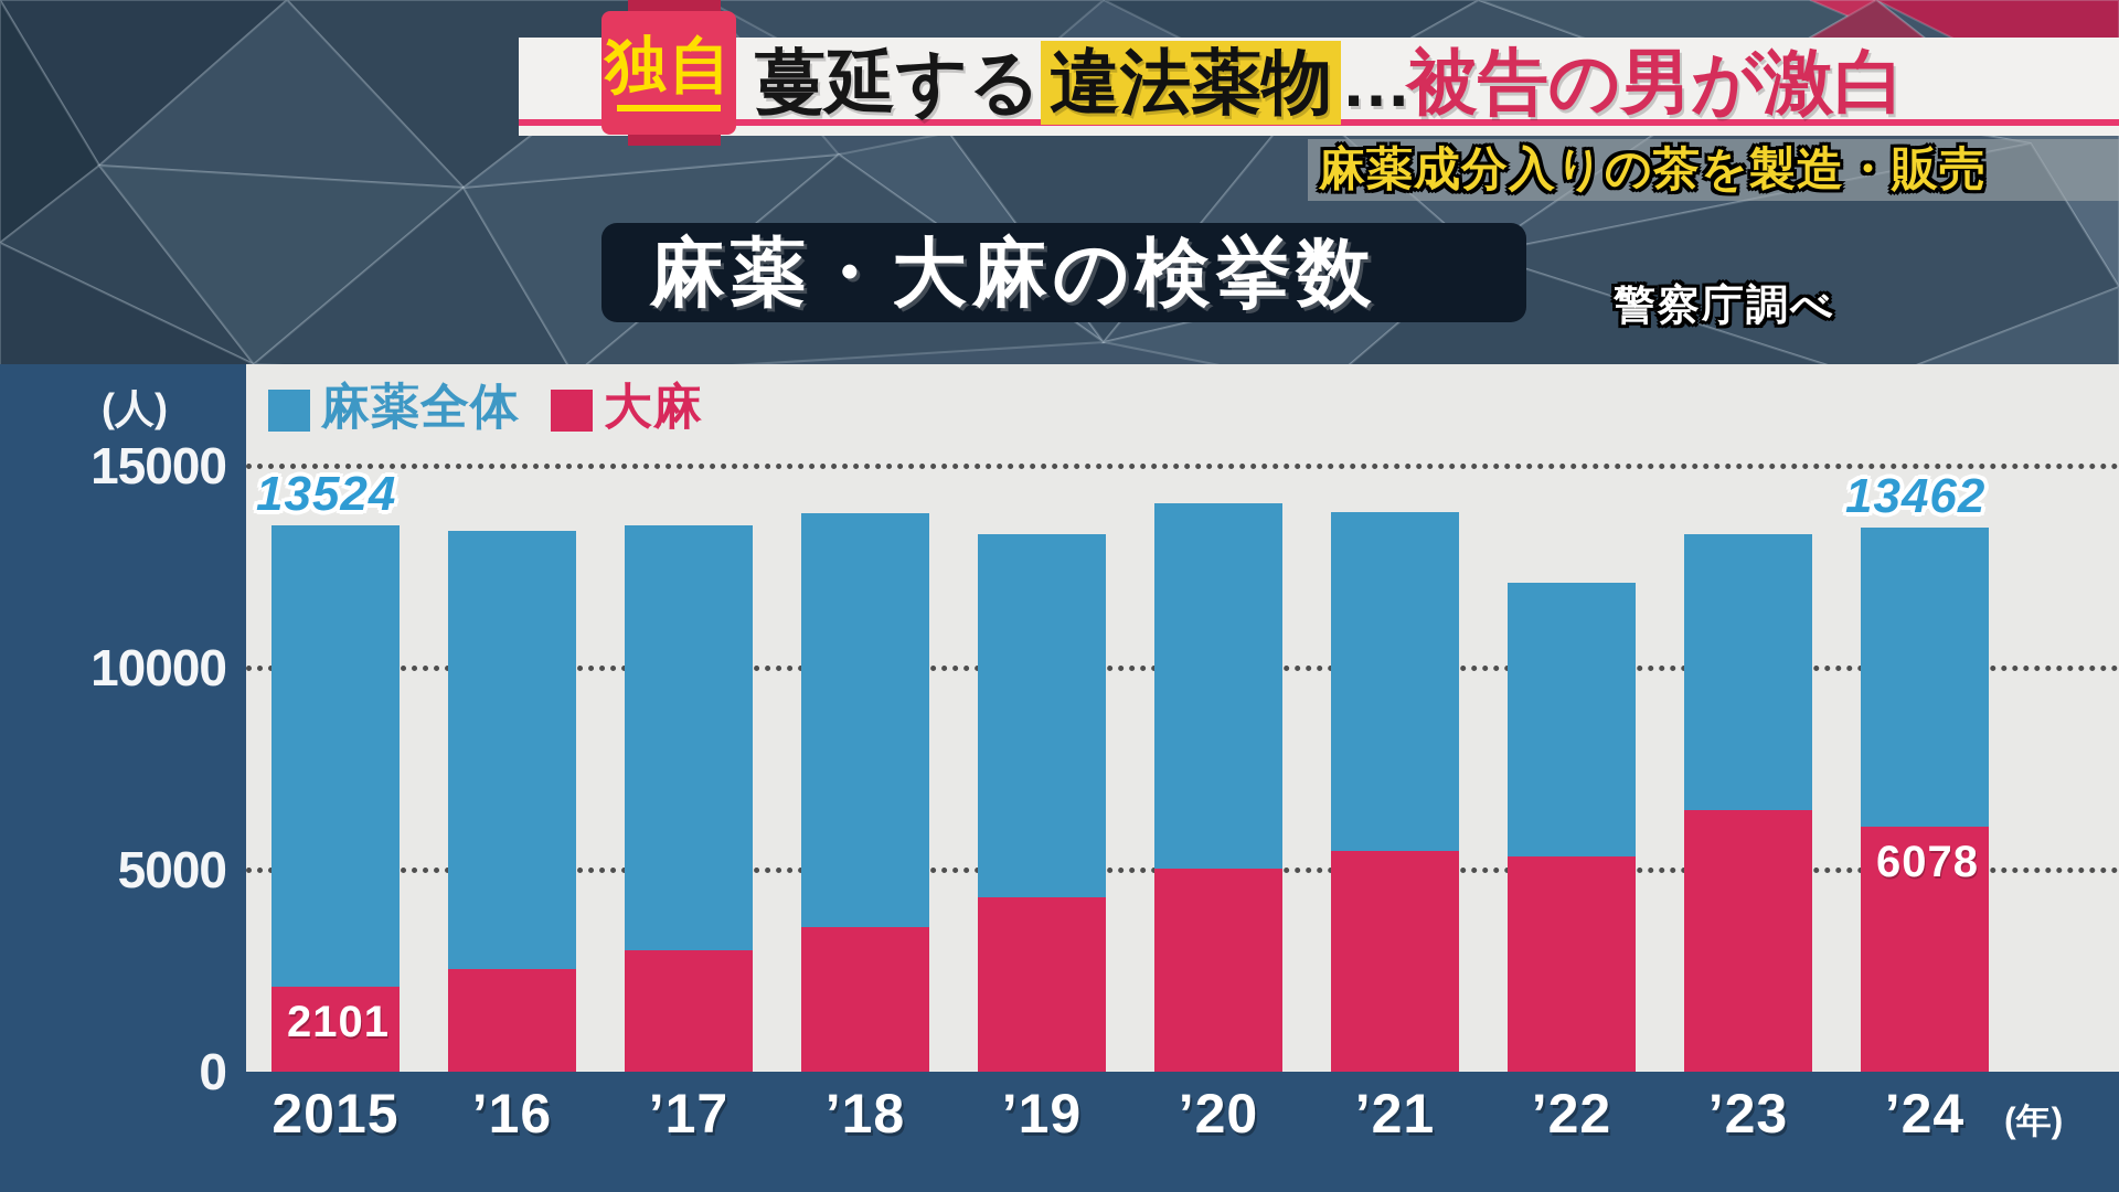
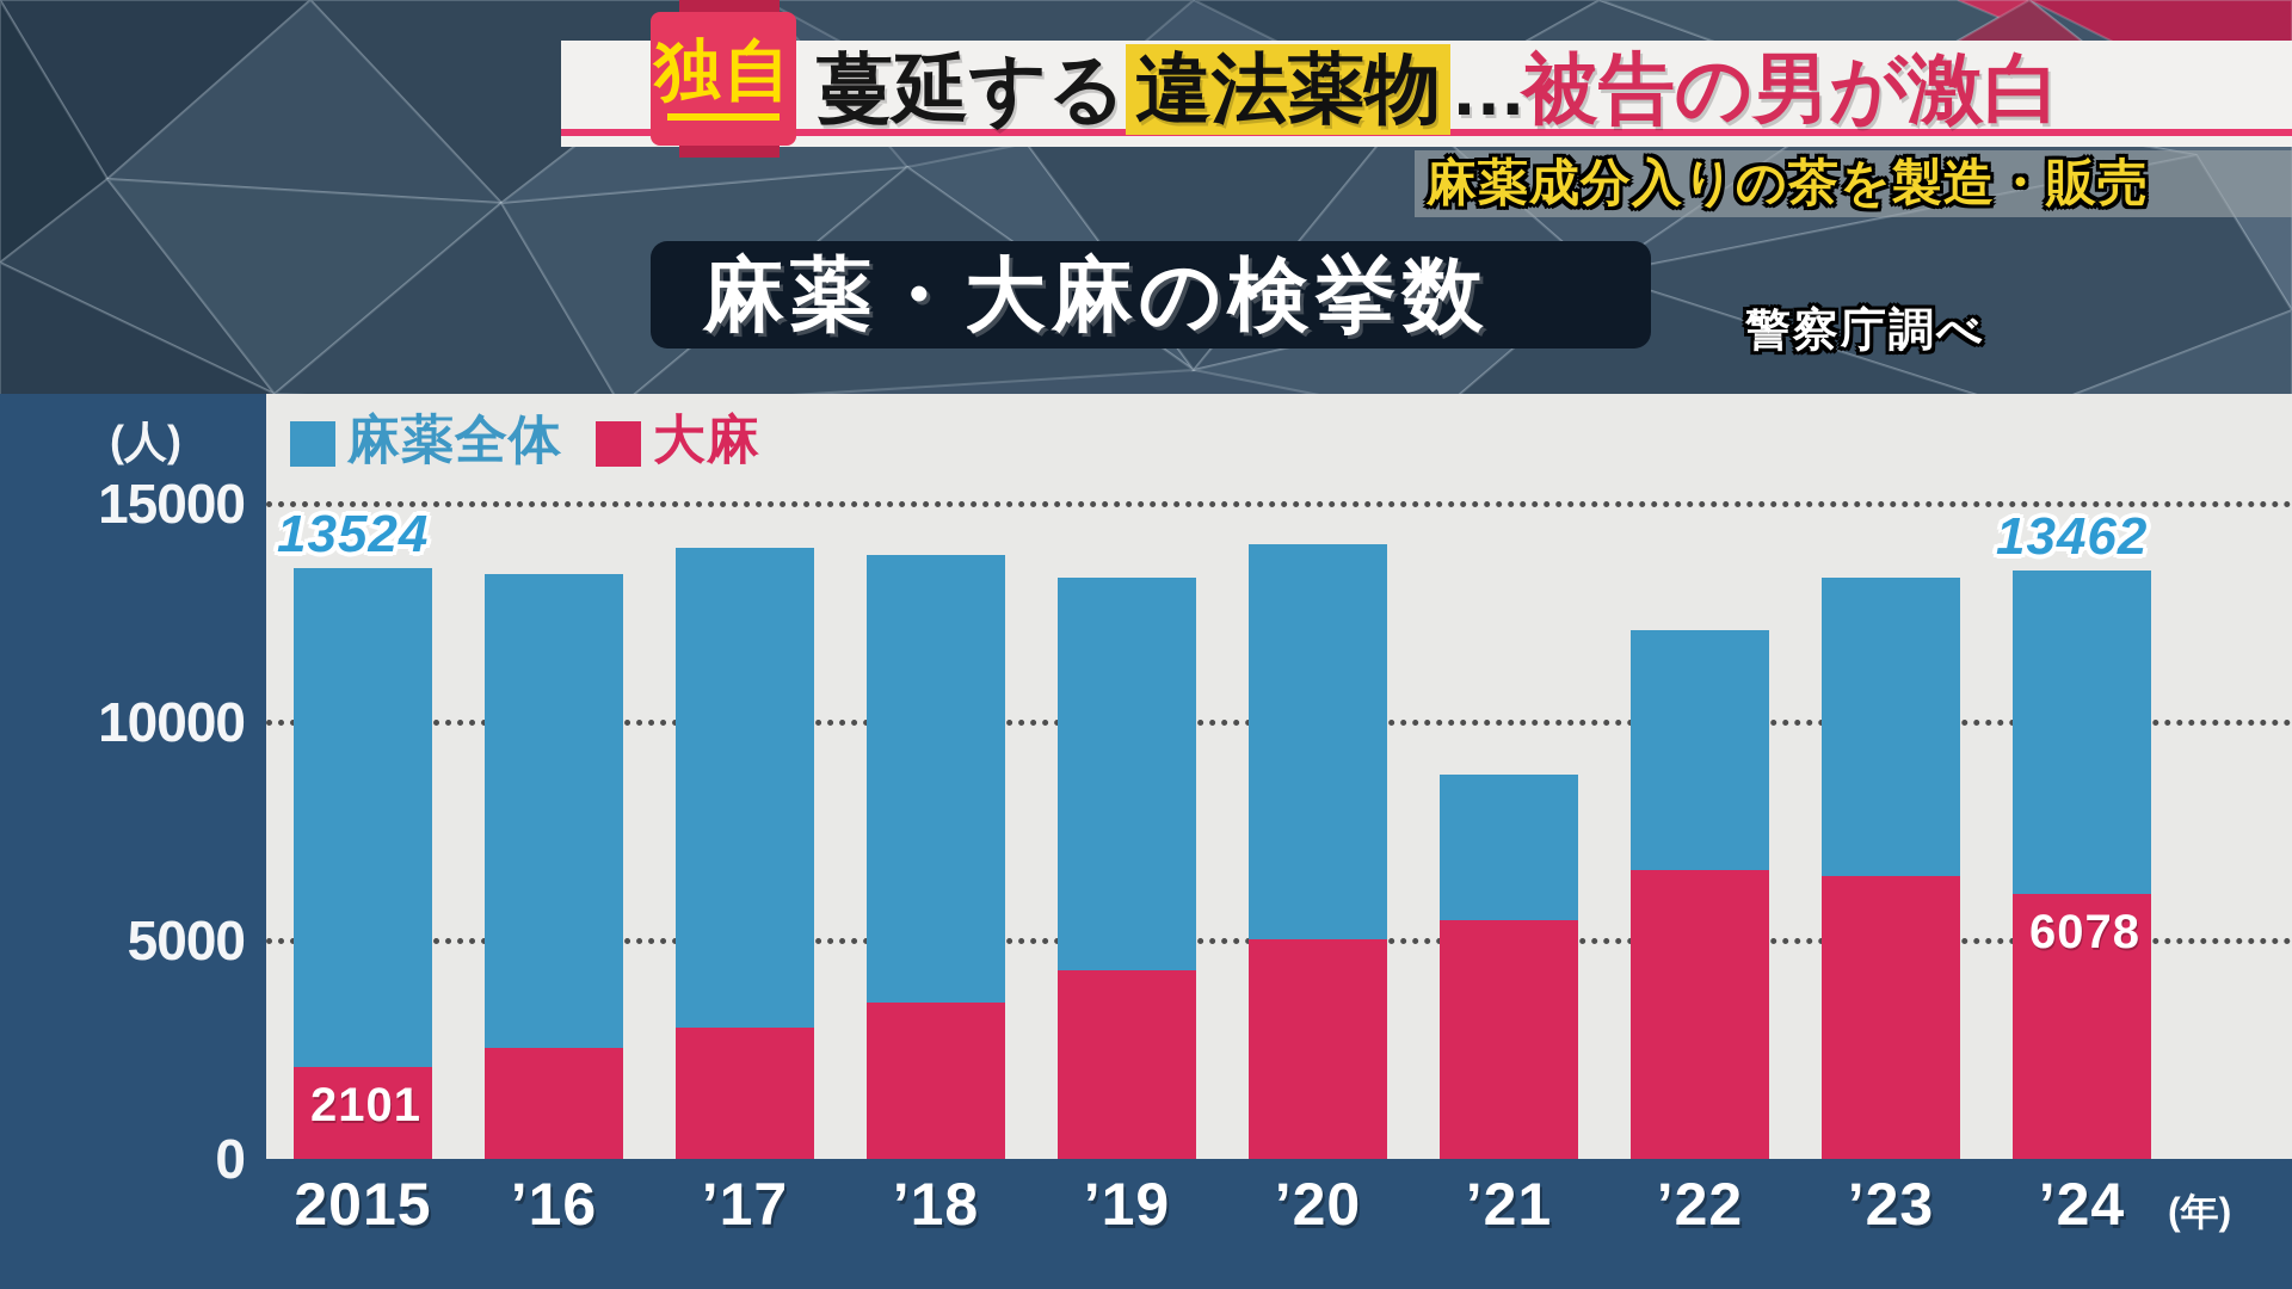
麻薬全体/’17: 13500 -> 14000
麻薬全体/’21: 13800 -> 8800
大麻/’22: 5300 -> 6600
